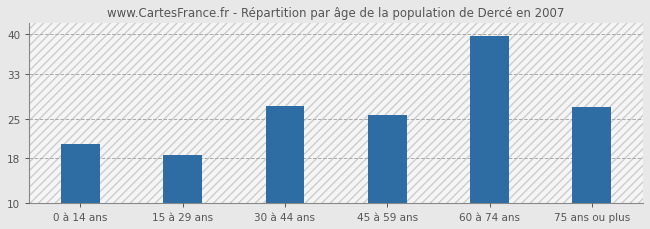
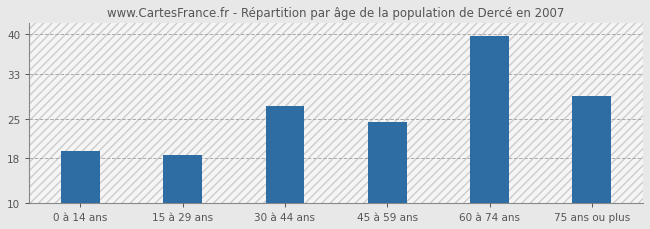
0 à 14 ans: 20.4 -> 19.2
45 à 59 ans: 25.6 -> 24.4
75 ans ou plus: 27.0 -> 29.0
